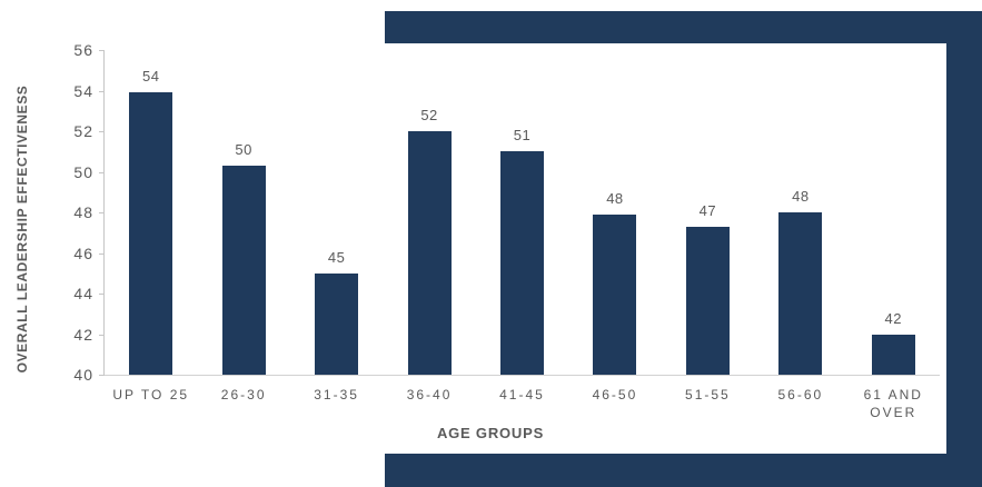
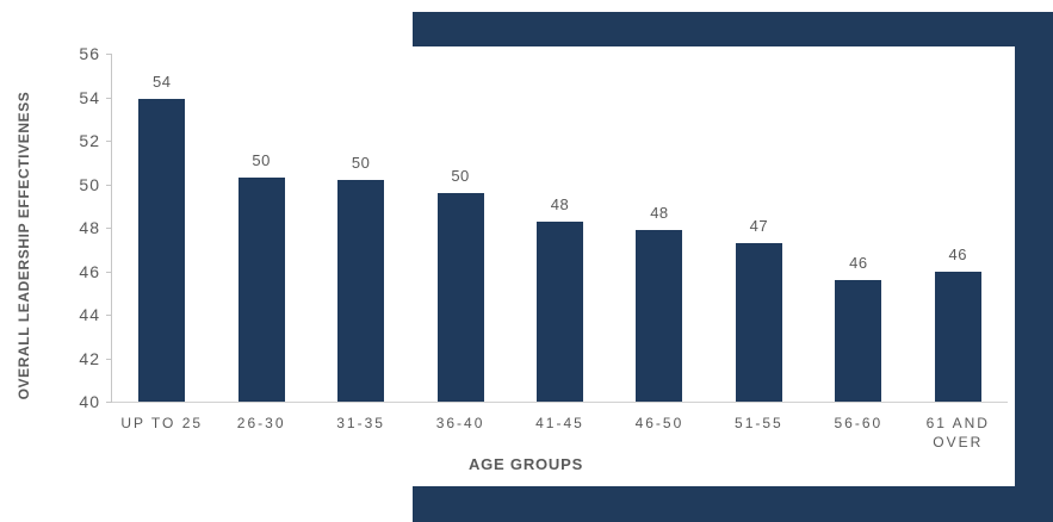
31-35: 45 -> 50
36-40: 52 -> 50
41-45: 51 -> 48
56-60: 48 -> 46
61 AND OVER: 42 -> 46
